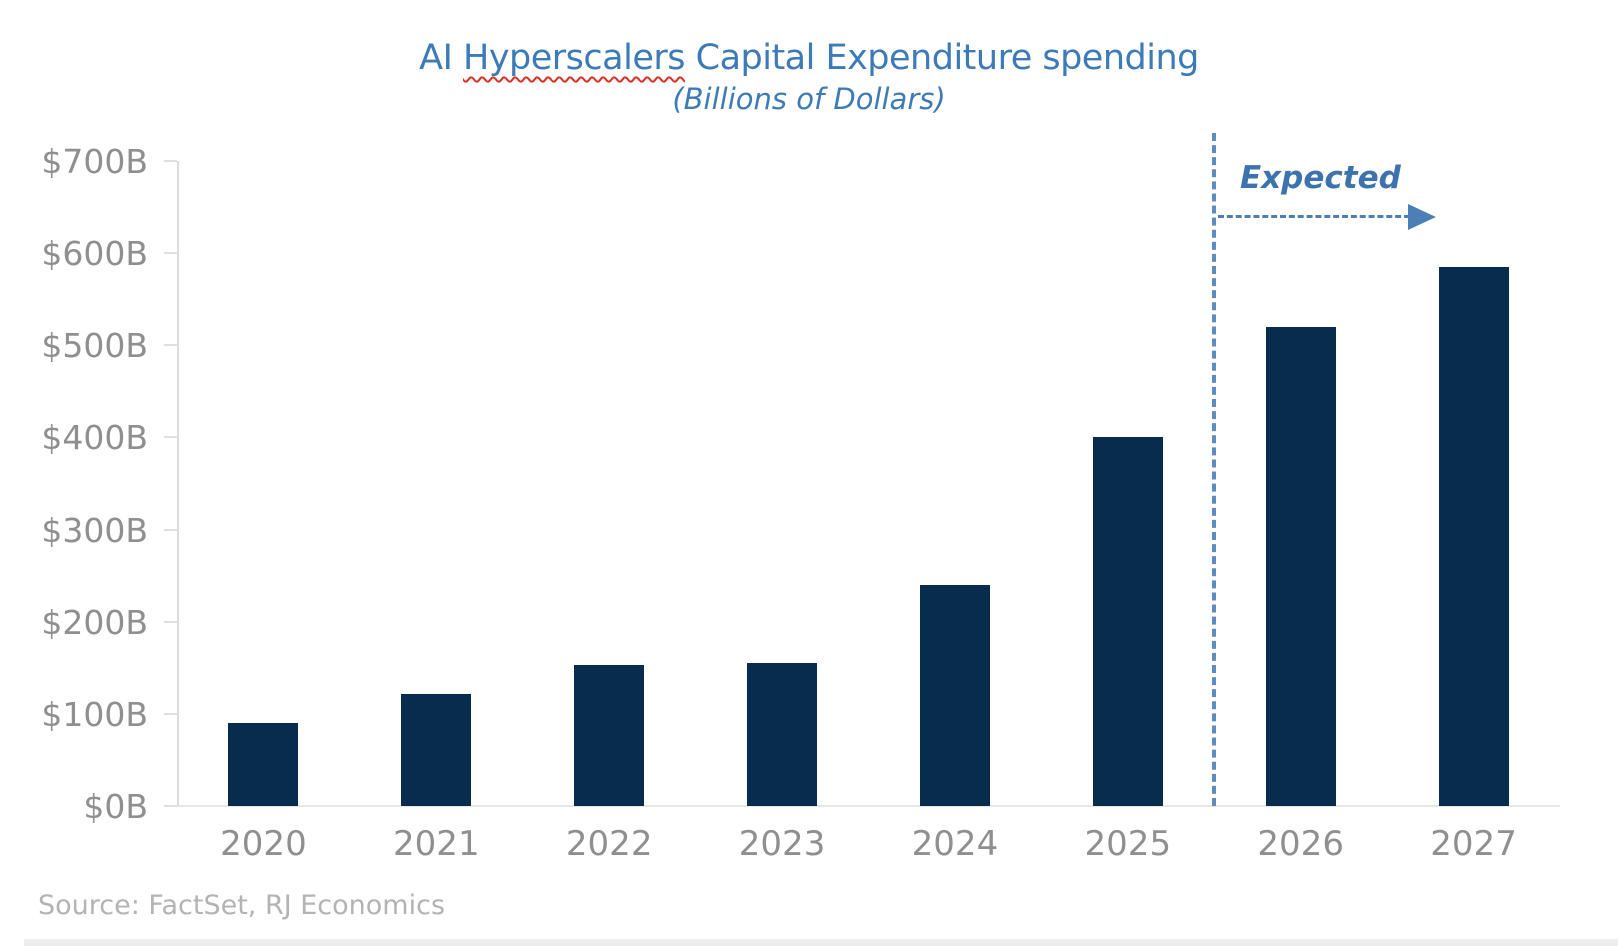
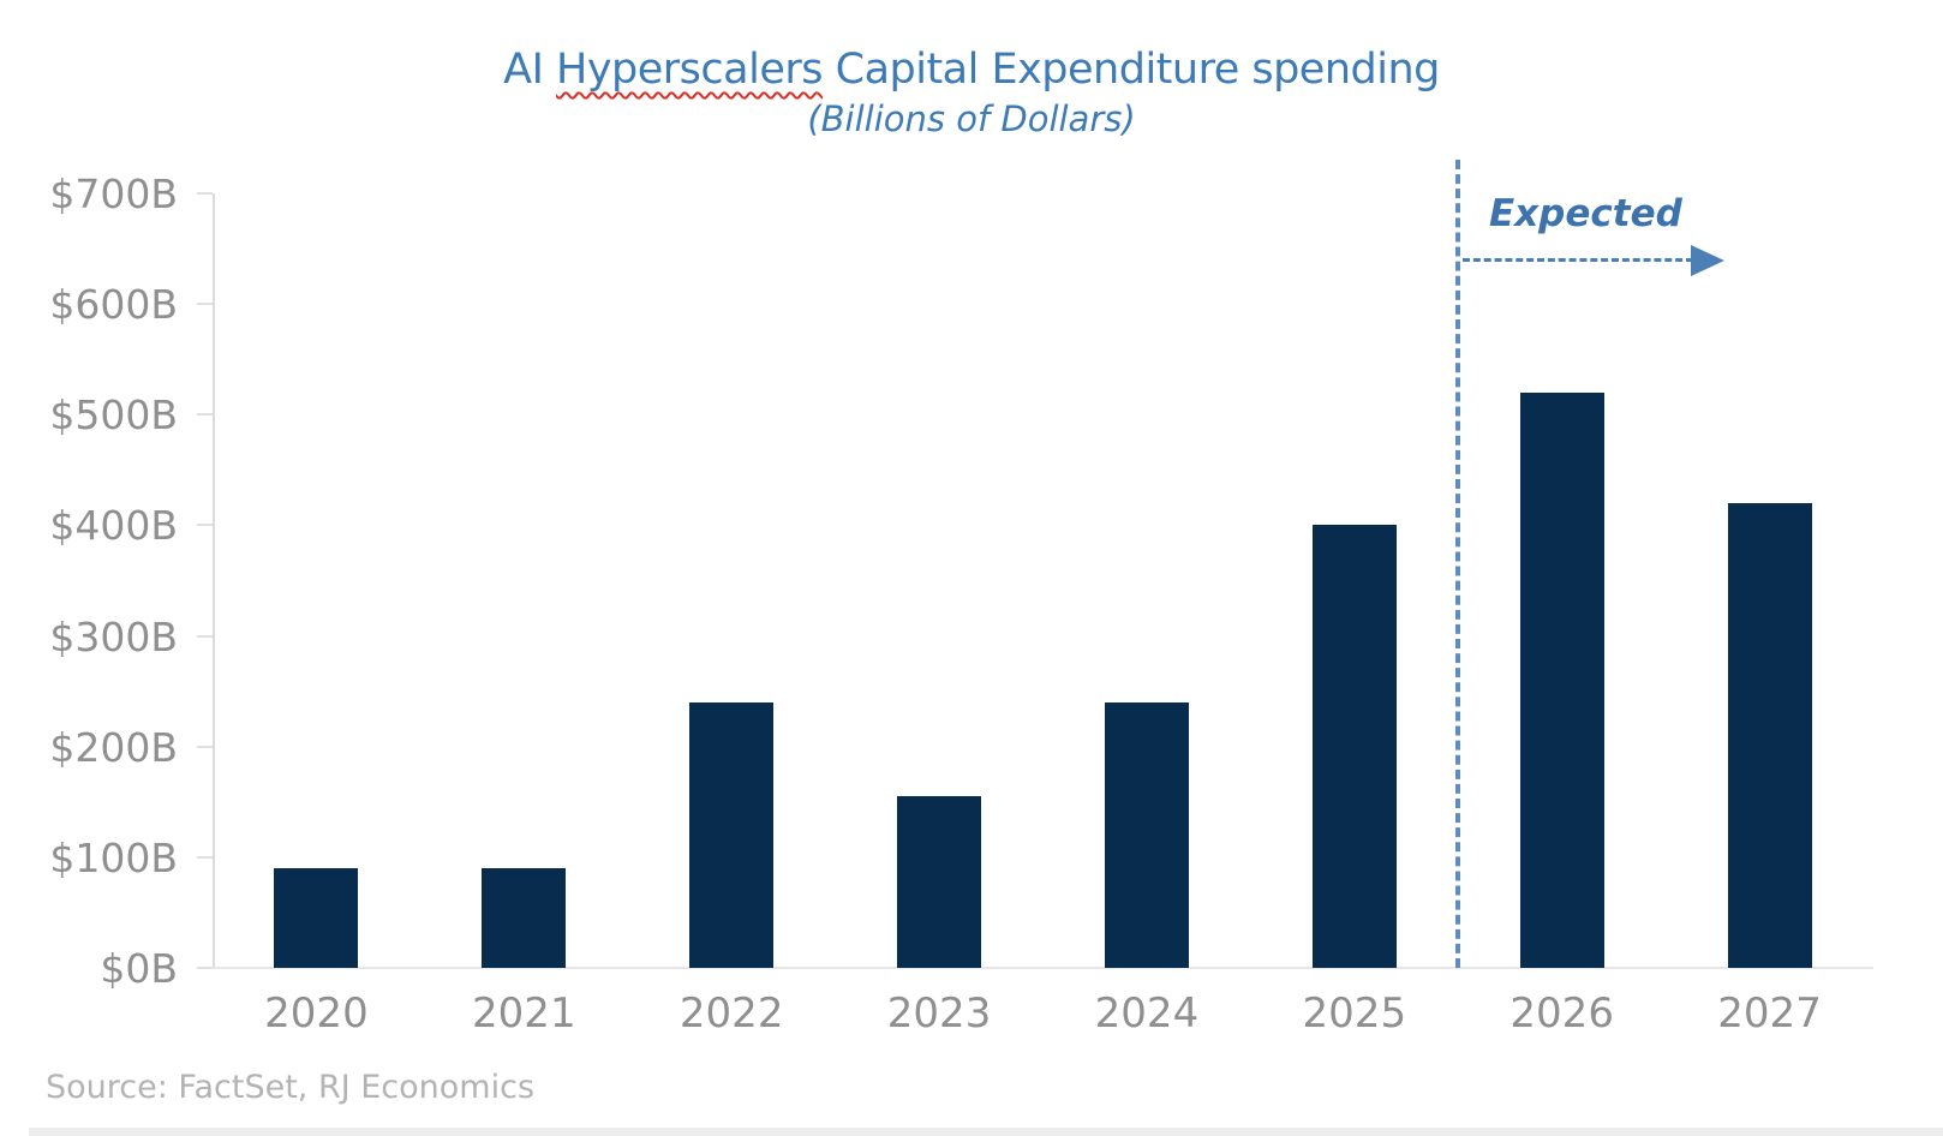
2021: $120B -> $90B
2022: $150B -> $240B
2027: $580B -> $420B
